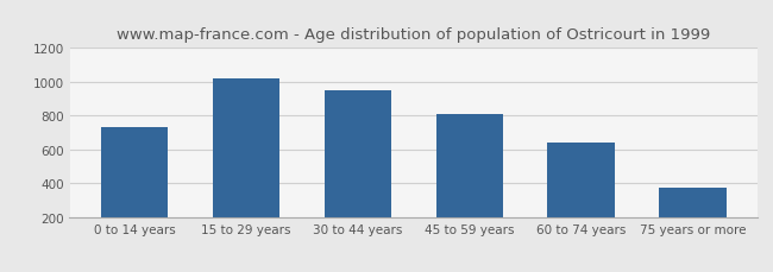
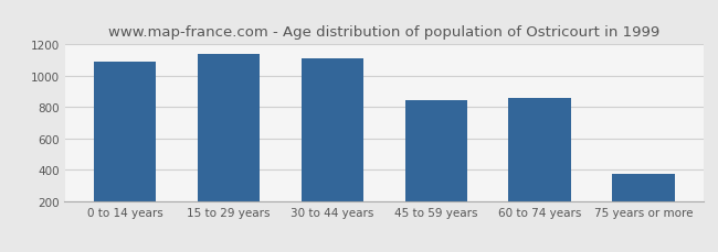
0 to 14 years: 730 -> 1090
15 to 29 years: 1020 -> 1140
30 to 44 years: 950 -> 1110
45 to 59 years: 810 -> 850
60 to 74 years: 640 -> 860
